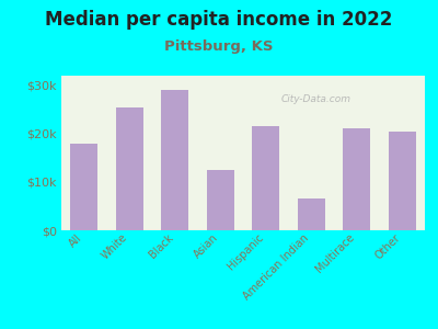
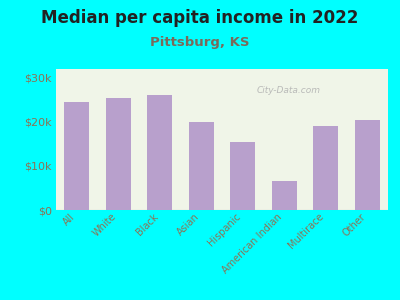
All: $18.0k -> $24.5k
Black: $29.0k -> $26.0k
Asian: $12.5k -> $20.0k
Hispanic: $21.5k -> $15.5k
Multirace: $21.0k -> $19.0k
